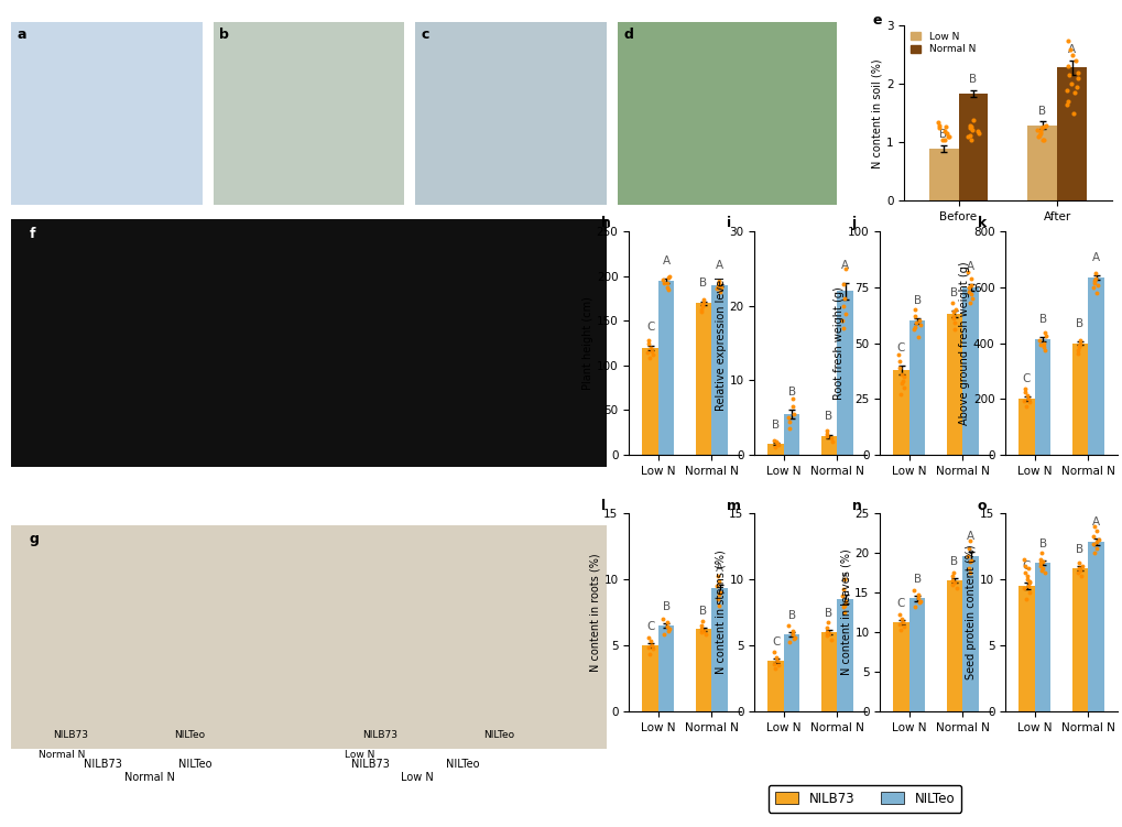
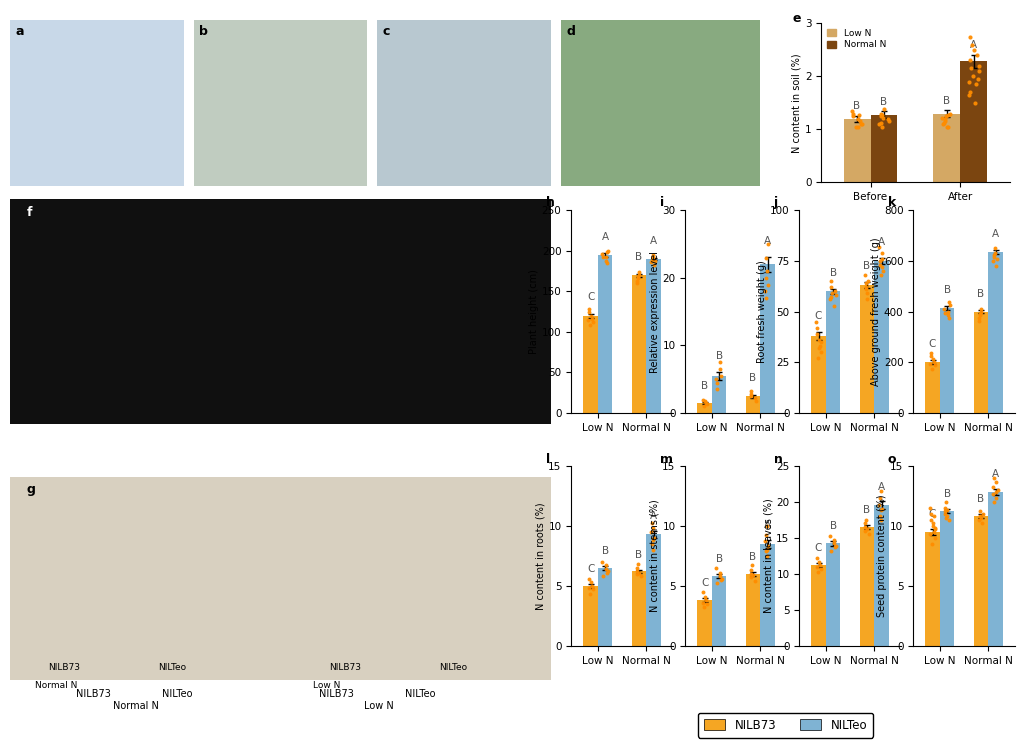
Low N/Before: 0.9 -> 1.2
Normal N/Before: 1.84 -> 1.28
